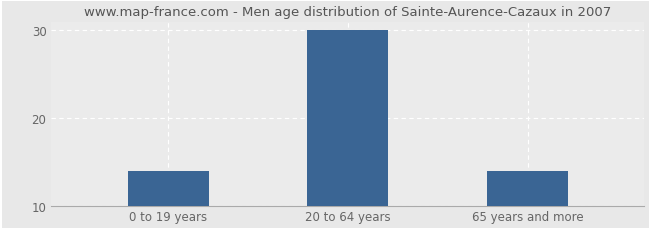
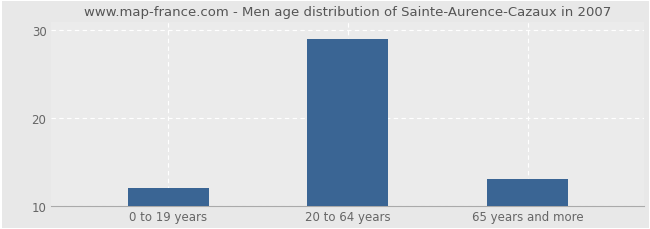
0 to 19 years: 14 -> 12
20 to 64 years: 30 -> 29
65 years and more: 14 -> 13
